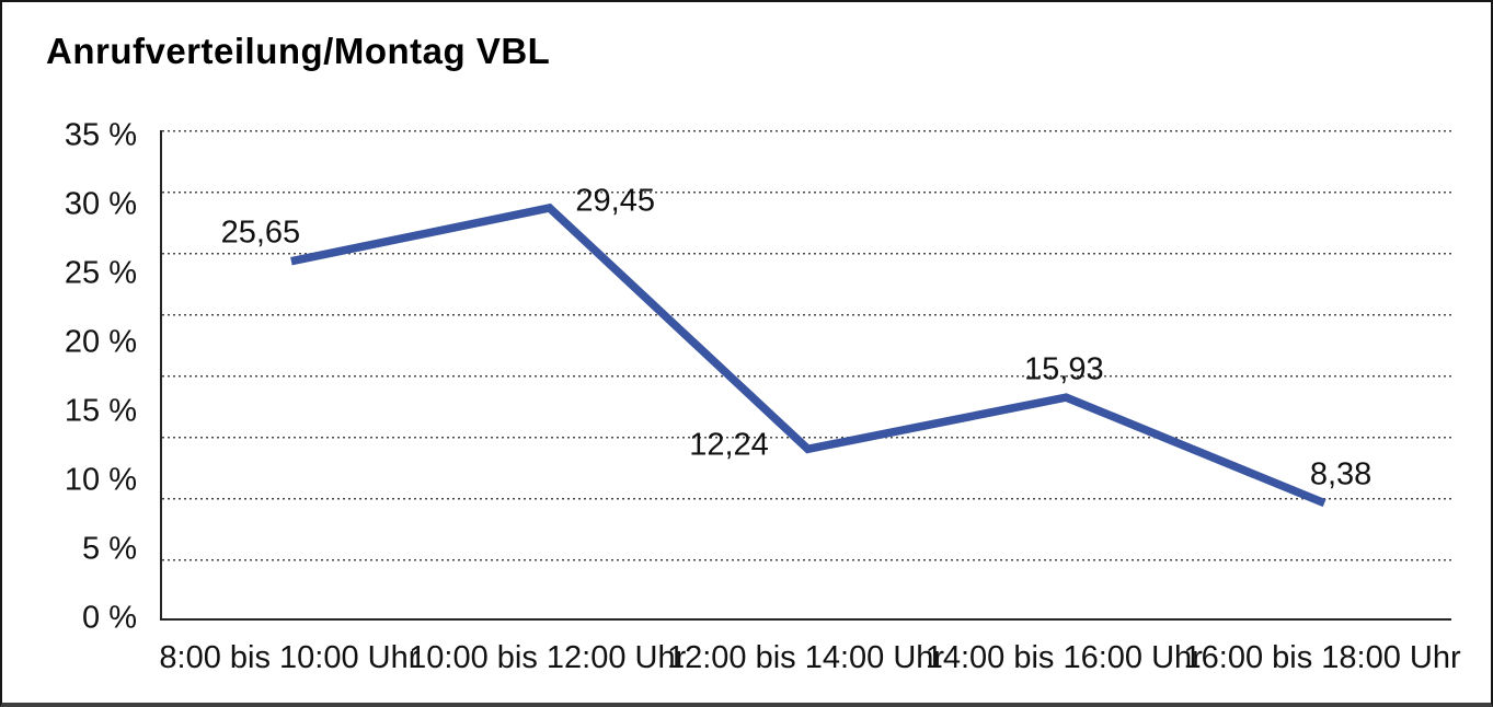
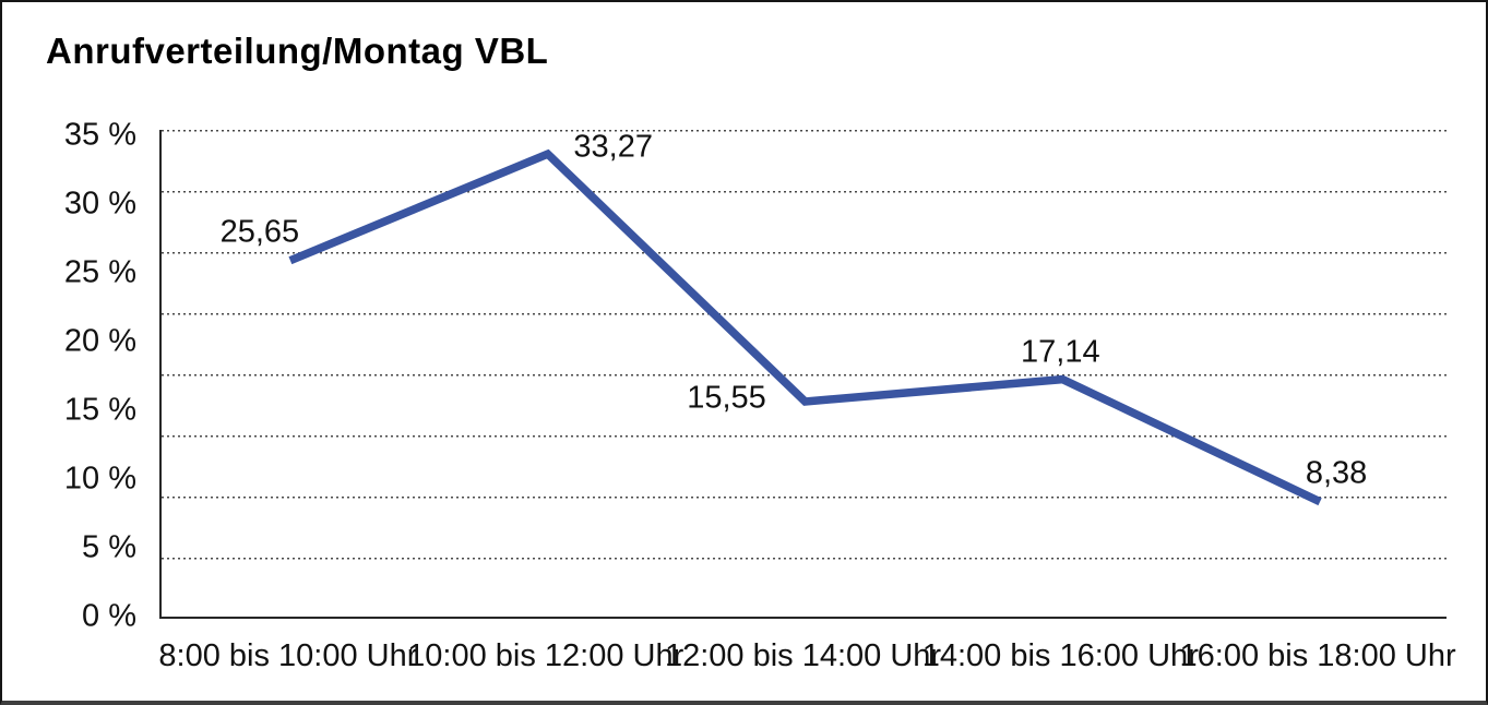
10:00 bis 12:00 Uhr: 29,45 -> 33,27
12:00 bis 14:00 Uhr: 12,24 -> 15,55
14:00 bis 16:00 Uhr: 15,93 -> 17,14
